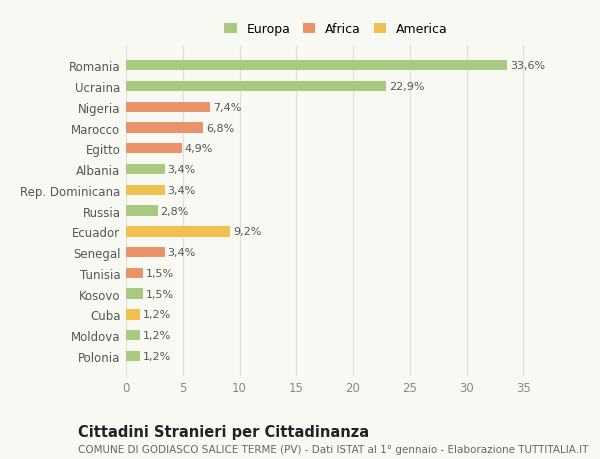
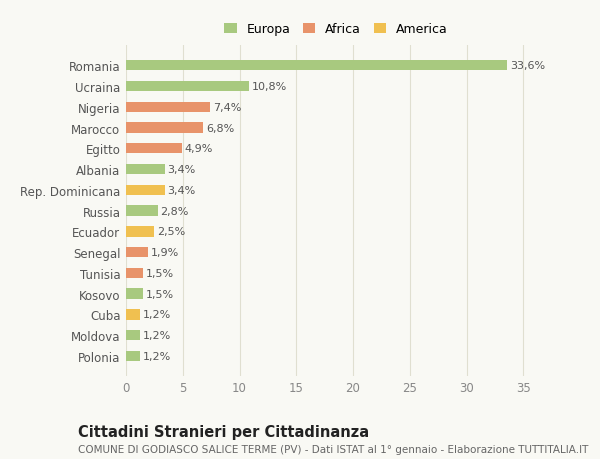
Ucraina: 22,9% -> 10,8%
Ecuador: 9,2% -> 2,5%
Senegal: 3,4% -> 1,9%
